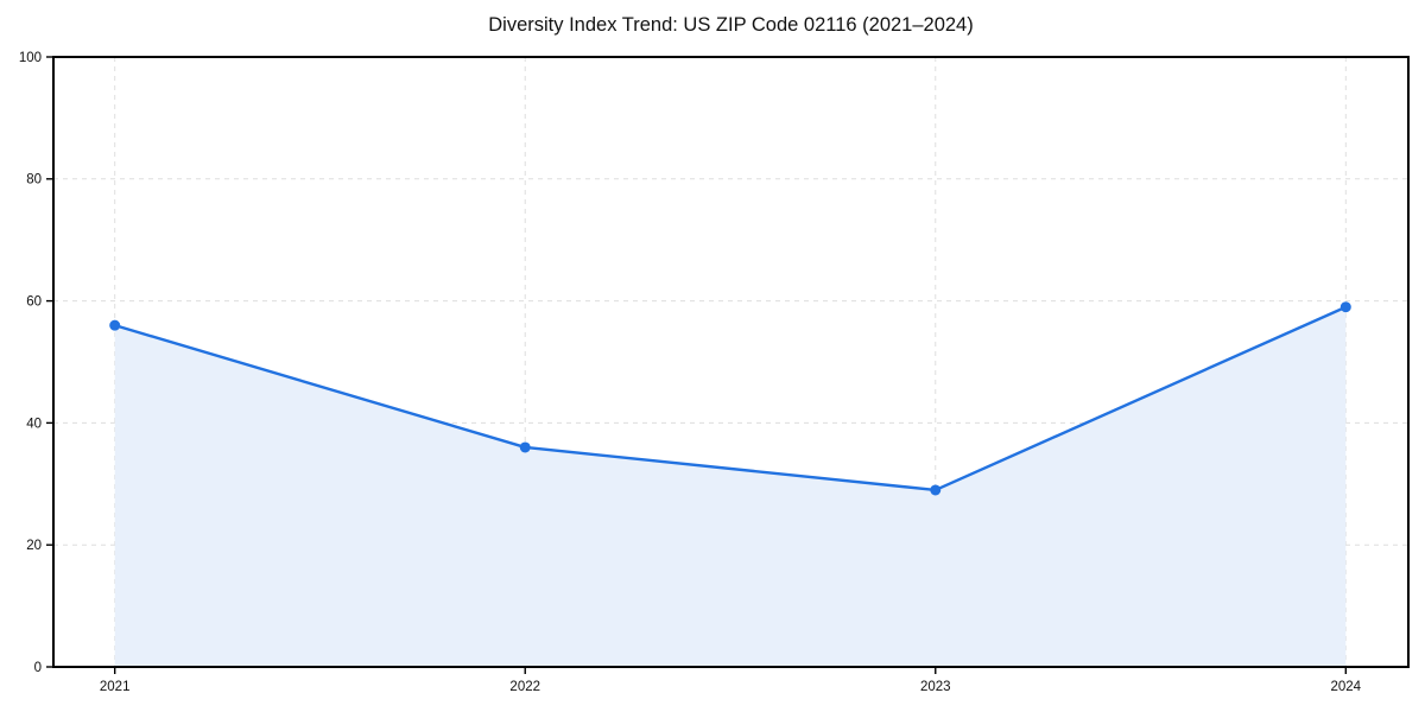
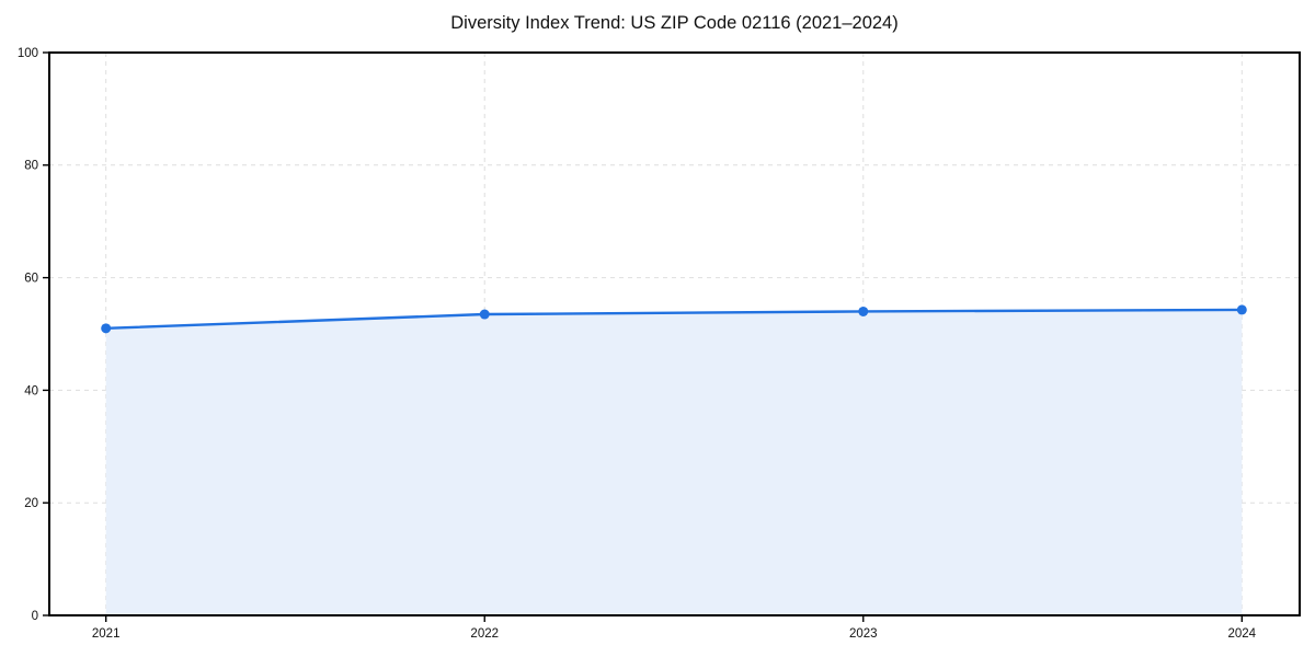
2021: 56 -> 51
2022: 36 -> 54
2023: 29 -> 54
2024: 59 -> 54
